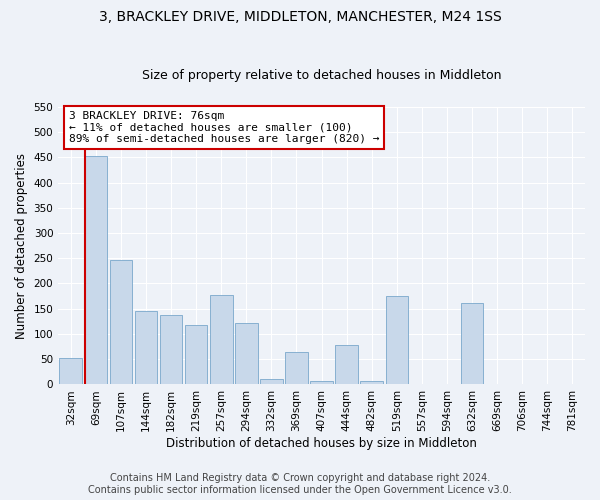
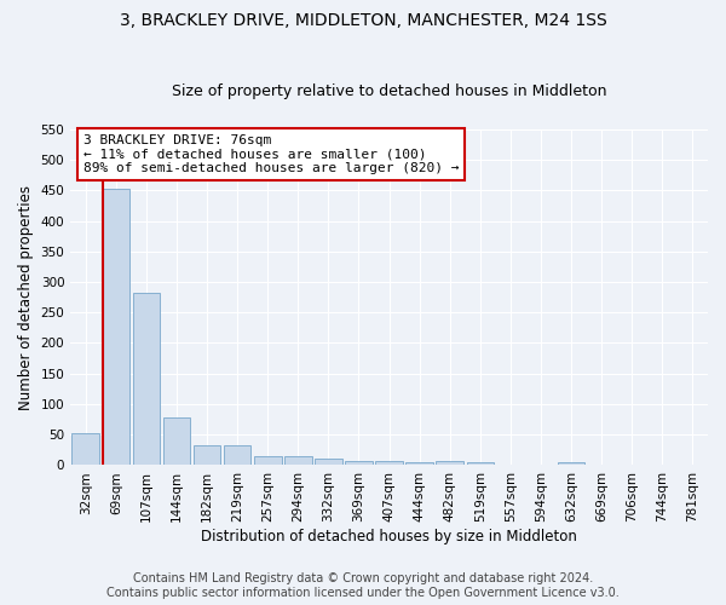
107sqm: 246 -> 283
144sqm: 146 -> 78
182sqm: 138 -> 32
219sqm: 118 -> 32
257sqm: 178 -> 15
294sqm: 122 -> 15
369sqm: 64 -> 6
444sqm: 78 -> 5
519sqm: 176 -> 5
632sqm: 162 -> 5
